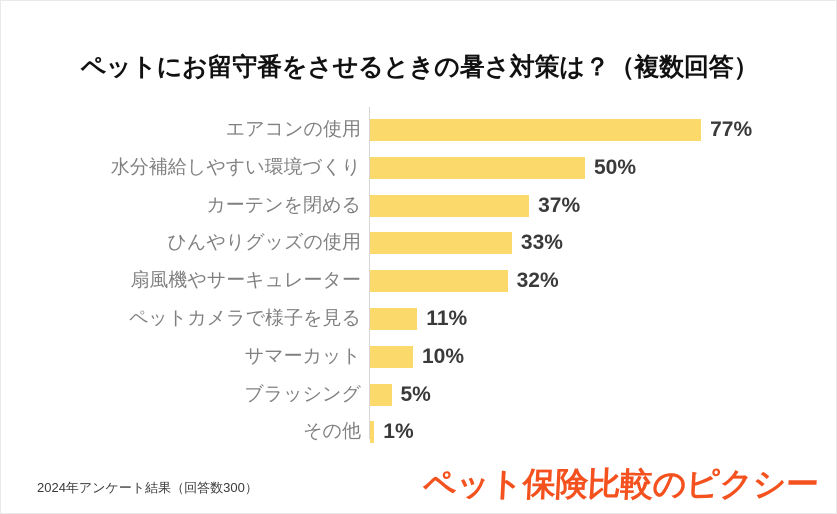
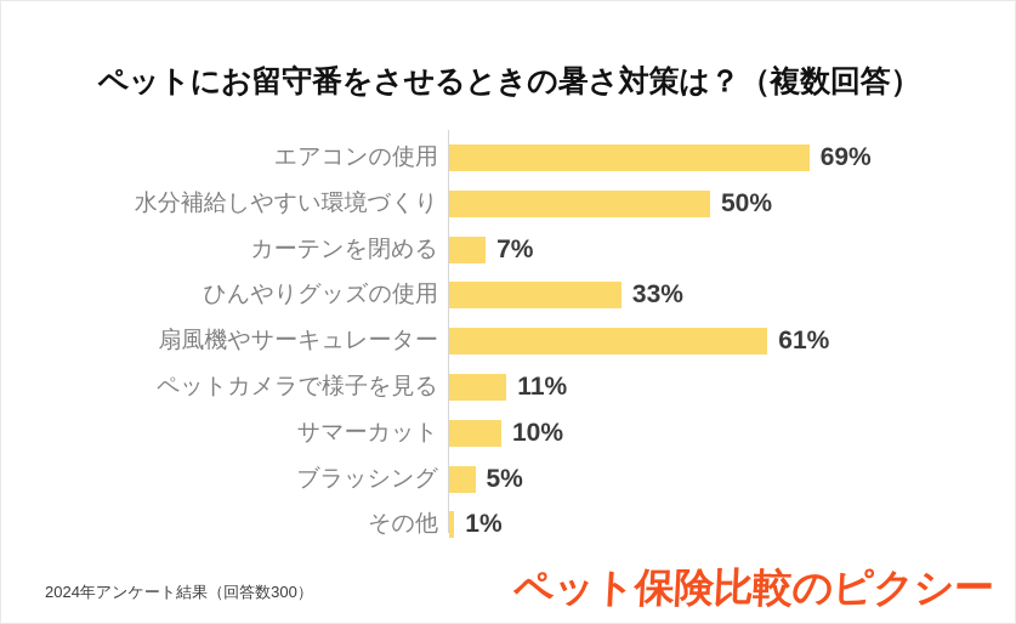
エアコンの使用: 77% -> 69%
カーテンを閉める: 37% -> 7%
扇風機やサーキュレーター: 32% -> 61%
